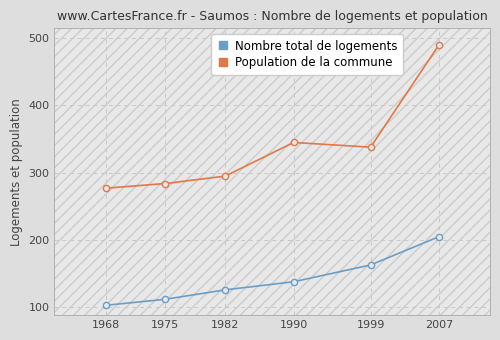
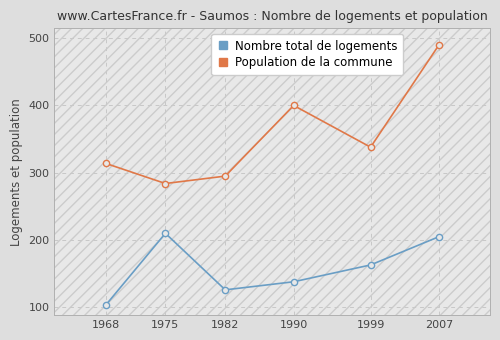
Population de la commune/1968: 277 -> 314
Nombre total de logements/1975: 112 -> 210
Population de la commune/1990: 345 -> 400
